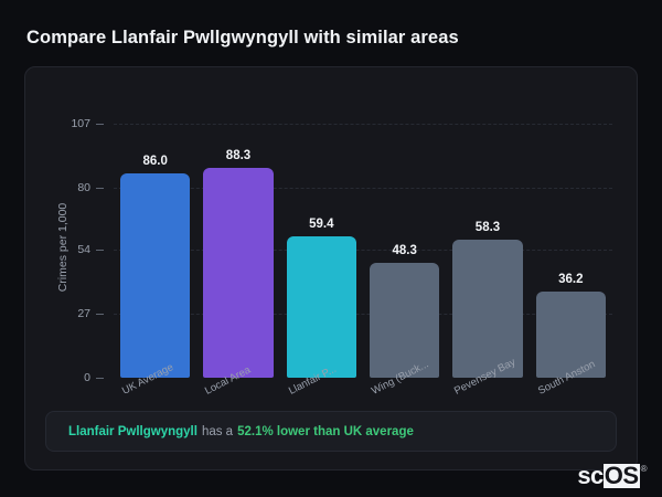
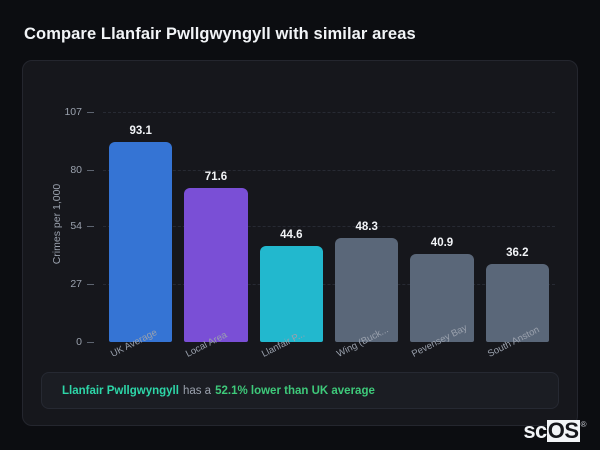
UK Average: 86.0 -> 93.1
Local Area: 88.3 -> 71.6
Llanfair P...: 59.4 -> 44.6
Pevensey Bay: 58.3 -> 40.9
